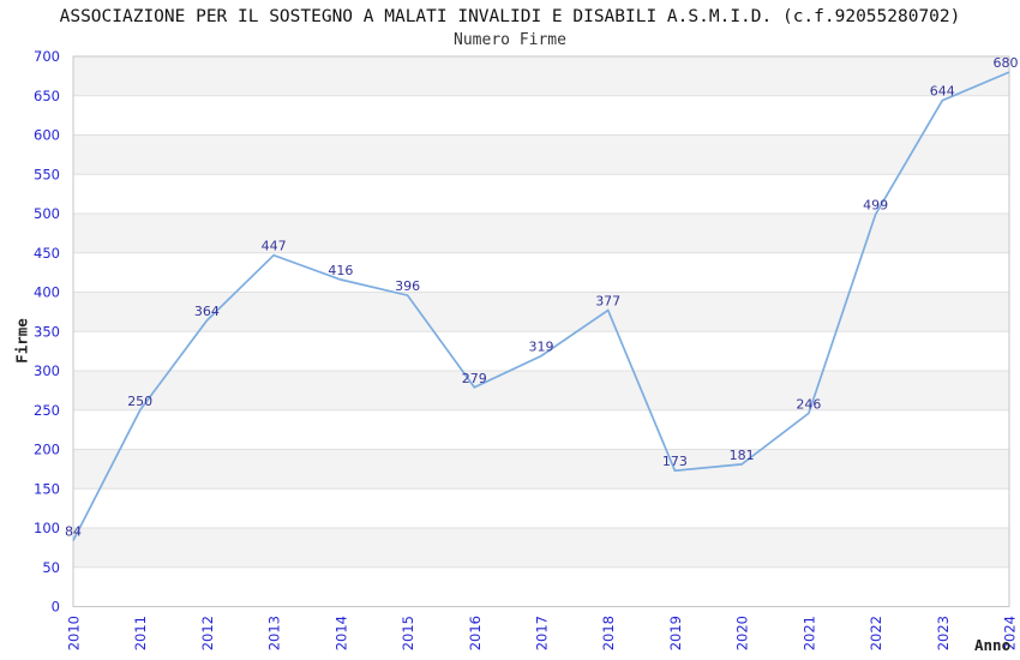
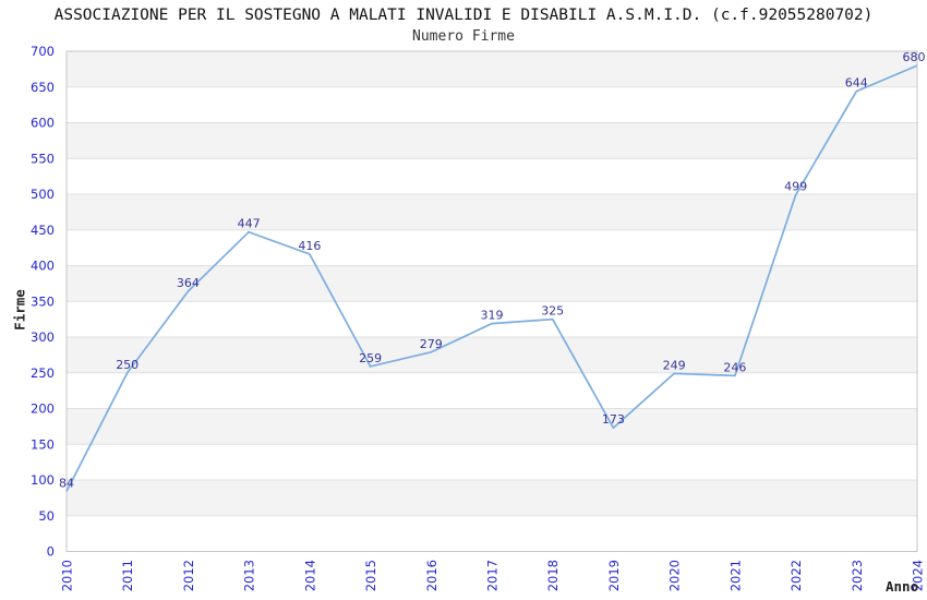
2015: 396 -> 259
2018: 377 -> 325
2020: 181 -> 249
